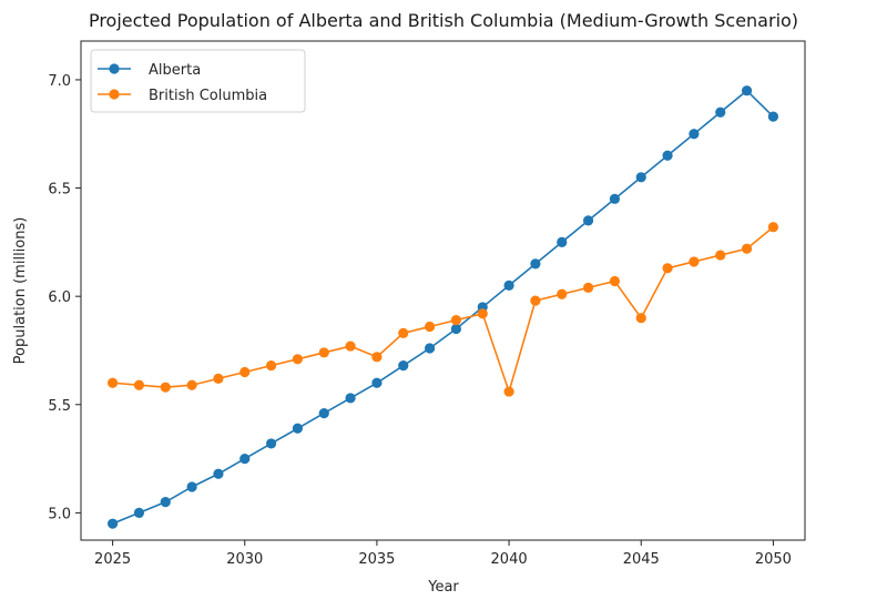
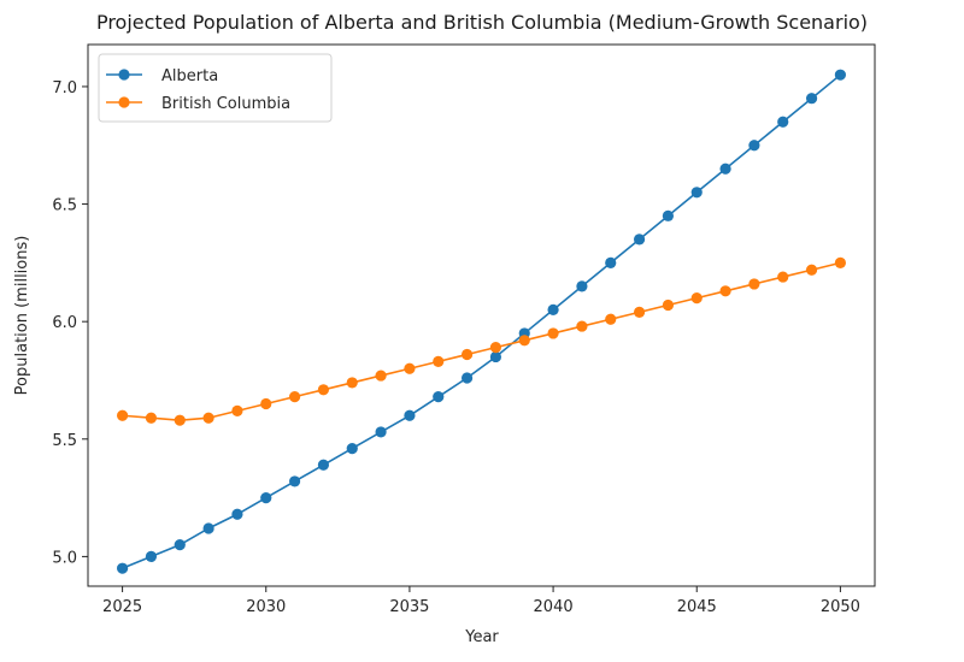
British Columbia/2035: 5.72 -> 5.80
British Columbia/2040: 5.56 -> 5.95
British Columbia/2045: 5.90 -> 6.10
Alberta/2050: 6.83 -> 7.05
British Columbia/2050: 6.32 -> 6.25
